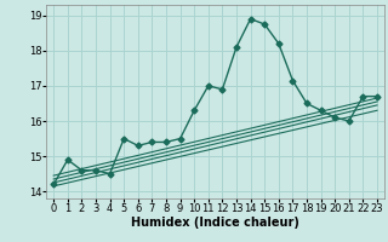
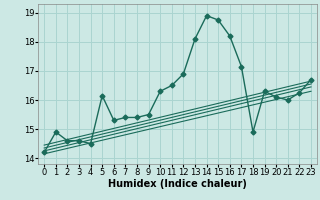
5: 15.50 -> 16.15
11: 17.00 -> 16.50
18: 16.50 -> 14.90
22: 16.70 -> 16.25
